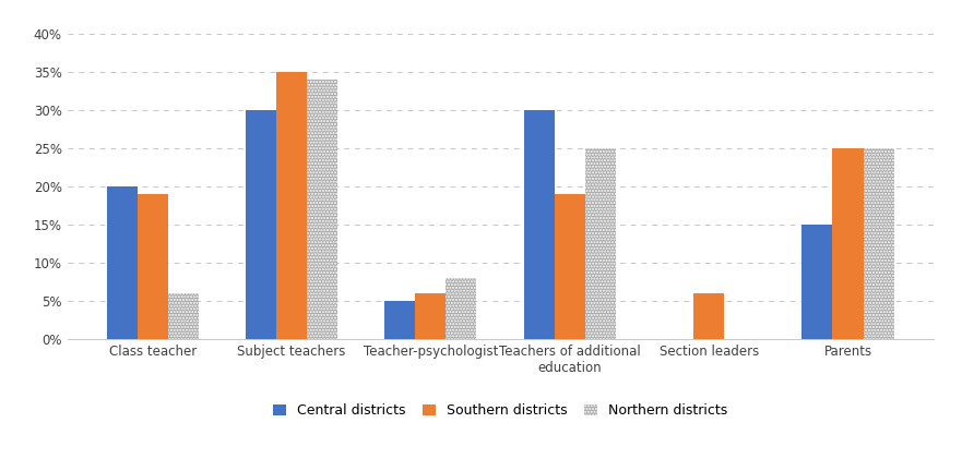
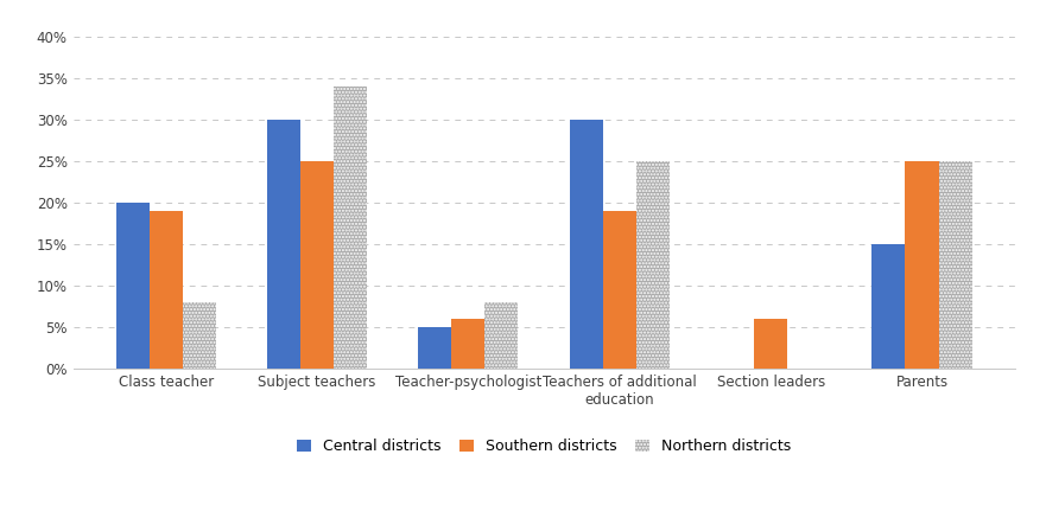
Northern districts/Class teacher: 6% -> 8%
Southern districts/Subject teachers: 35% -> 25%
